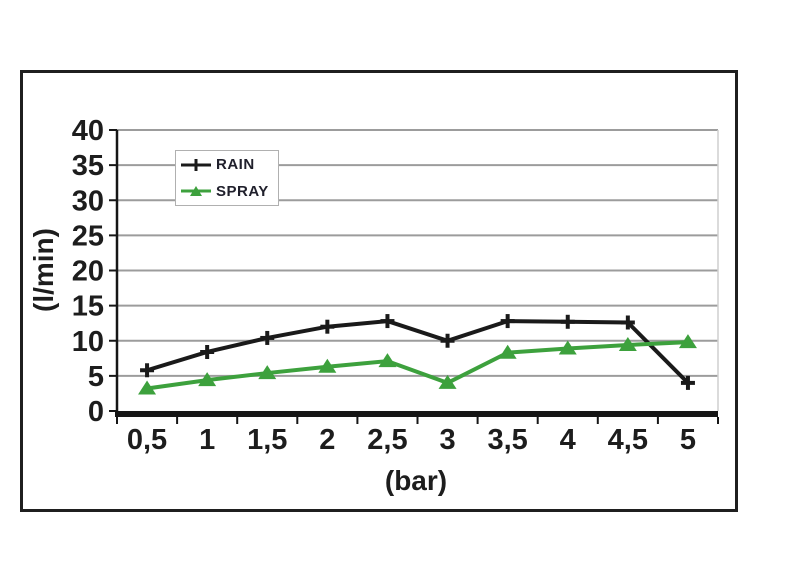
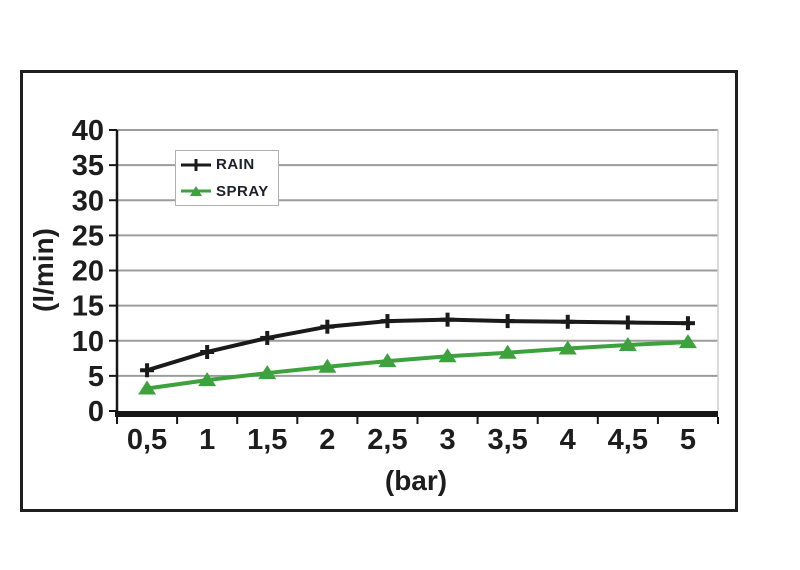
RAIN/3: 10 -> 13
SPRAY/3: 4 -> 8
RAIN/5: 4 -> 12
